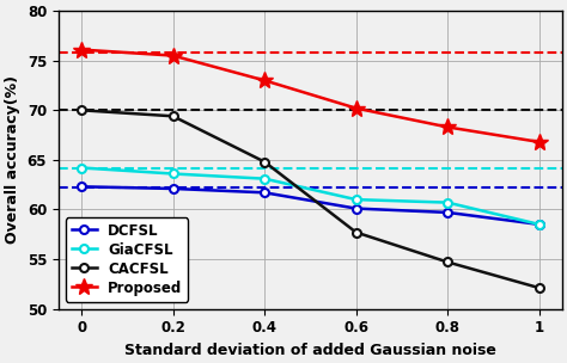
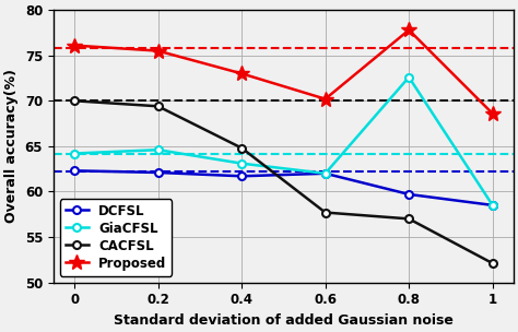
GiaCFSL/0.2: 63.6 -> 64.6
DCFSL/0.6: 60.1 -> 62.0
GiaCFSL/0.6: 61.0 -> 62.0
GiaCFSL/0.8: 60.7 -> 72.6
CACFSL/0.8: 54.7 -> 57.0
Proposed/0.8: 68.3 -> 77.8
Proposed/1: 66.8 -> 68.6
